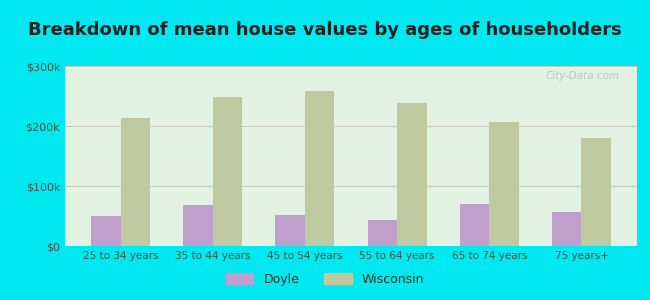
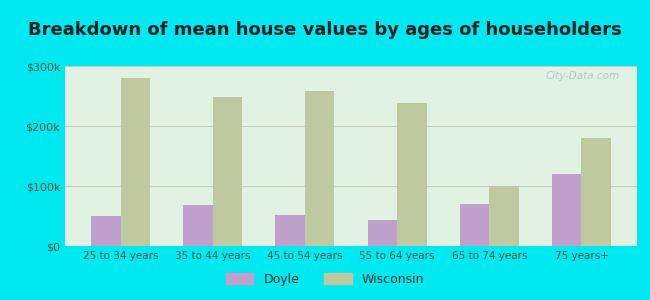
Wisconsin/25 to 34 years: $213k -> $280k
Wisconsin/65 to 74 years: $207k -> $100k
Doyle/75 years+: $57k -> $120k
